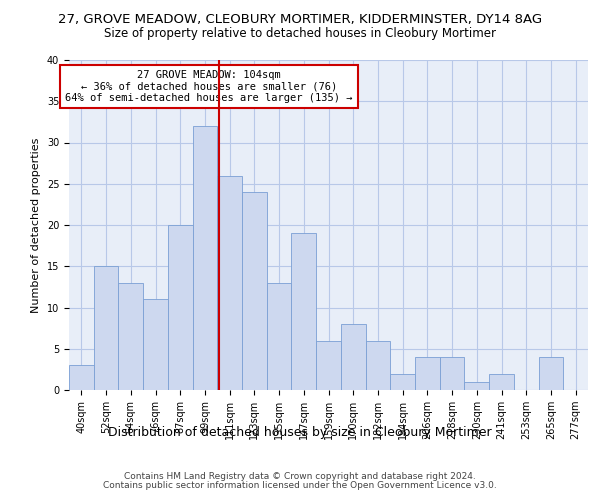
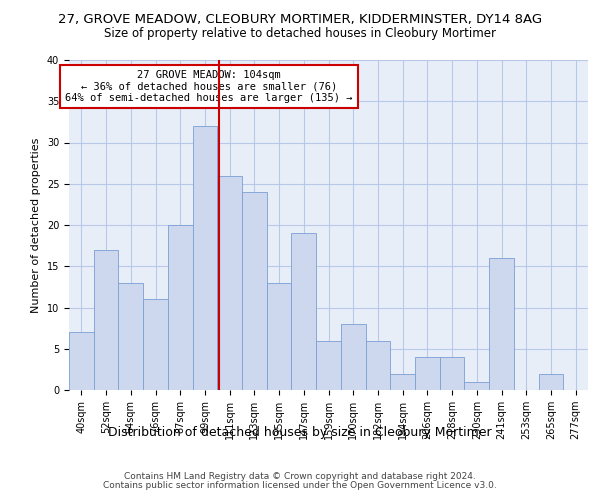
40sqm: 3 -> 7
52sqm: 15 -> 17
241sqm: 2 -> 16
265sqm: 4 -> 2
